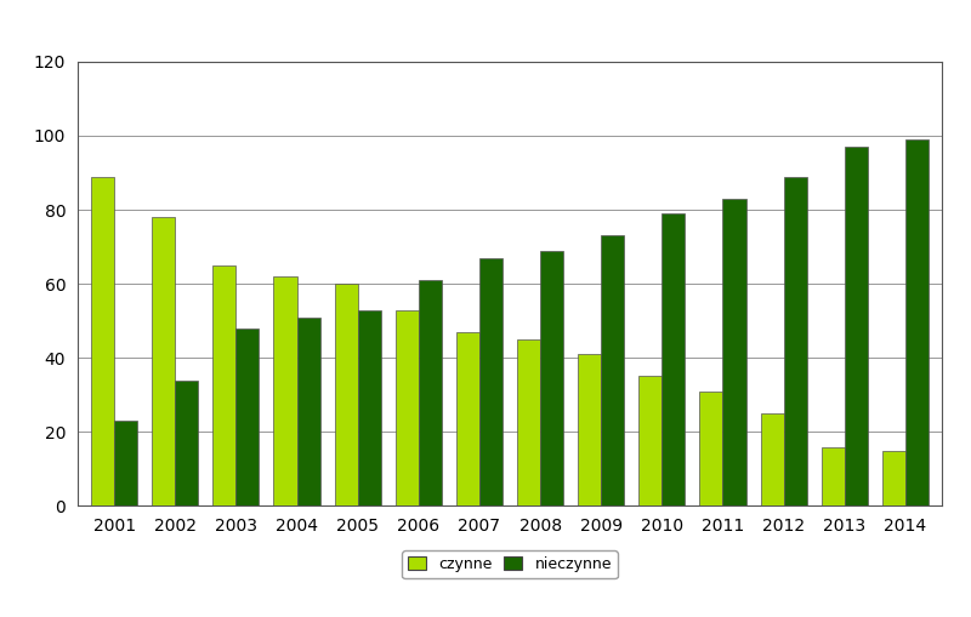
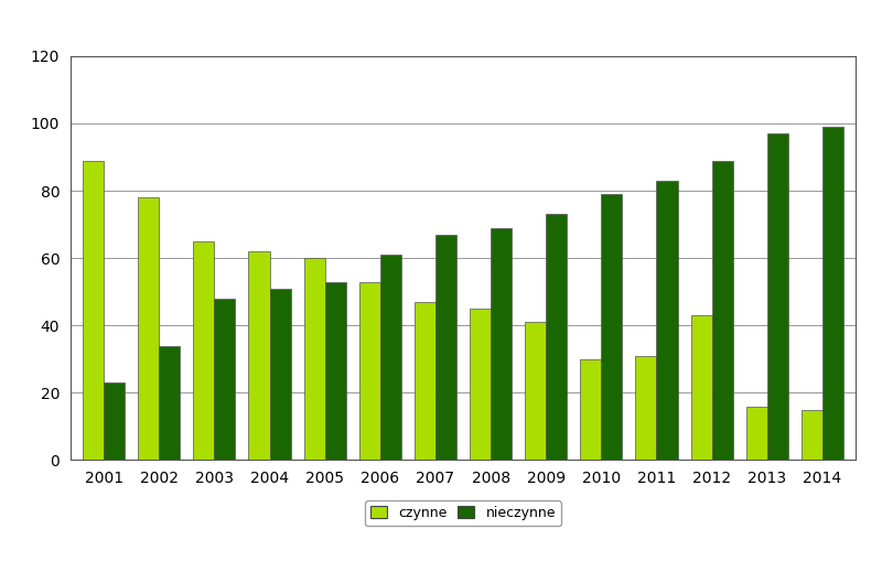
czynne/2010: 35 -> 30
czynne/2012: 25 -> 43
